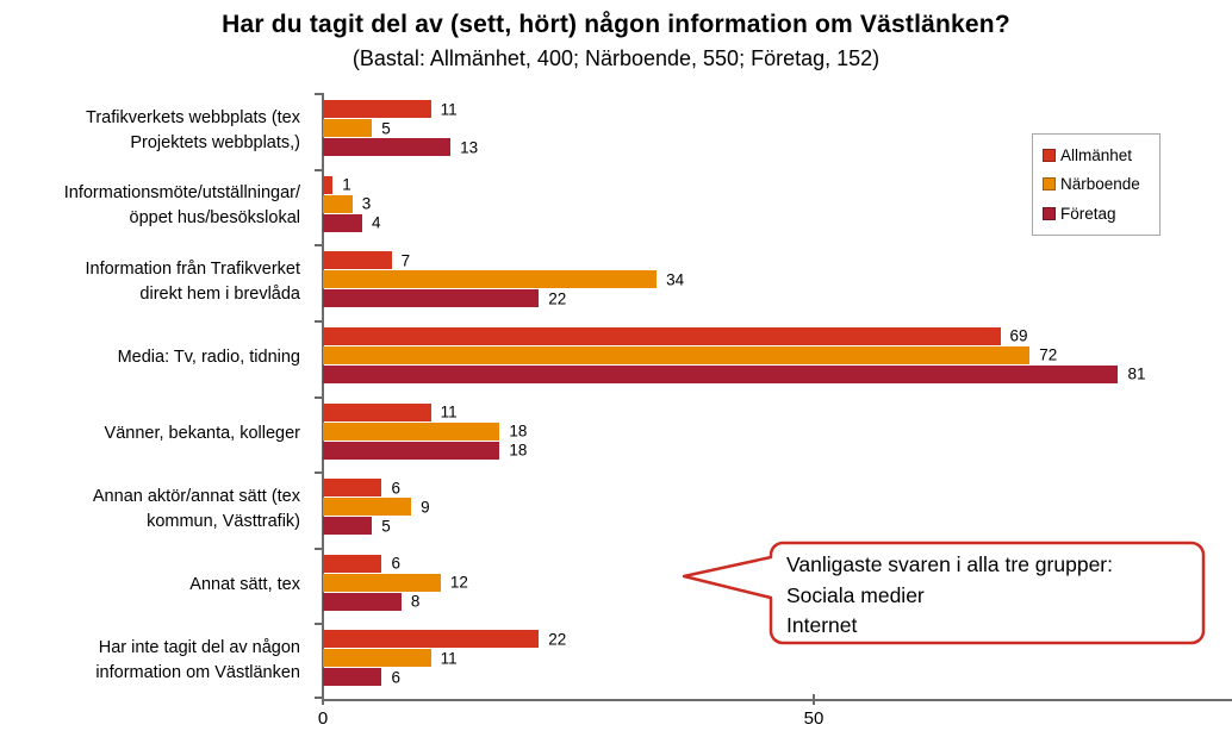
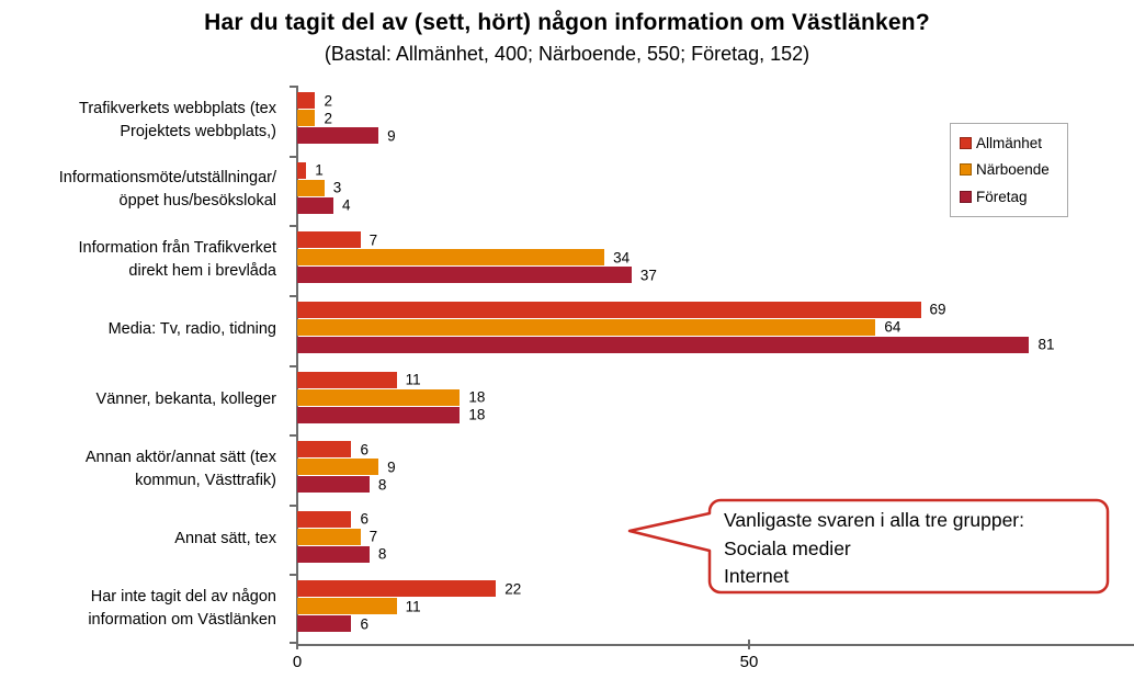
Allmänhet/Trafikverkets webbplats (tex Projektets webbplats,): 11 -> 2
Närboende/Trafikverkets webbplats (tex Projektets webbplats,): 5 -> 2
Företag/Trafikverkets webbplats (tex Projektets webbplats,): 13 -> 9
Företag/Information från Trafikverket direkt hem i brevlåda: 22 -> 37
Närboende/Media: Tv, radio, tidning: 72 -> 64
Företag/Annan aktör/annat sätt (tex kommun, Västtrafik): 5 -> 8
Närboende/Annat sätt, tex: 12 -> 7
